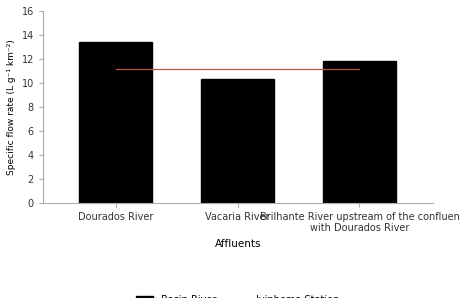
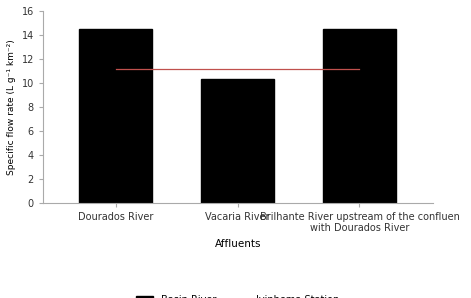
Dourados River: 13.4 -> 14.5
Brilhante River upstream of the confluen with Dourados River: 11.8 -> 14.5
